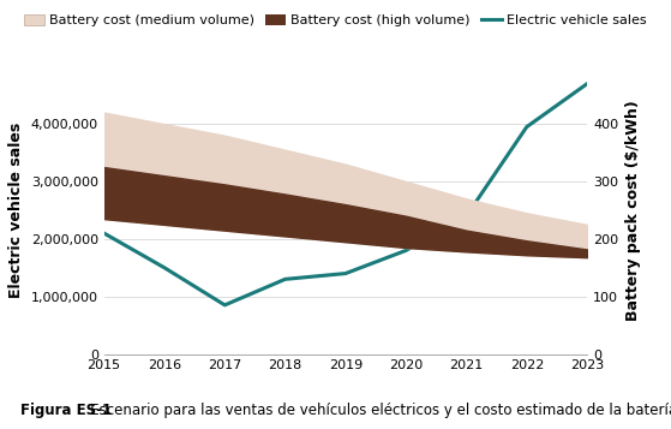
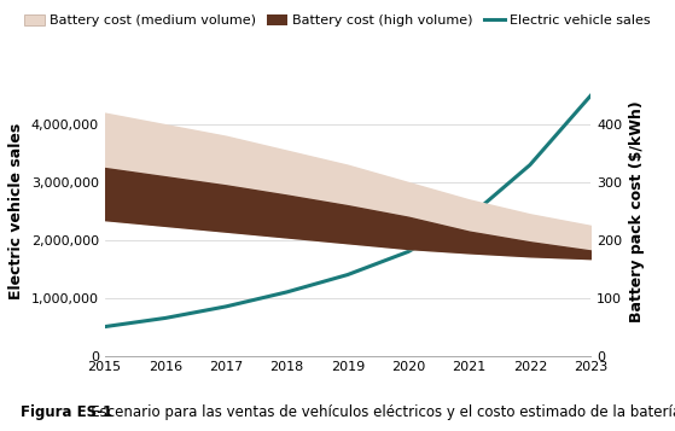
Electric vehicle sales/2015: 2,100,000 -> 500,000
Electric vehicle sales/2016: 1,500,000 -> 650,000
Electric vehicle sales/2018: 1,300,000 -> 1,100,000
Electric vehicle sales/2022: 3,950,000 -> 3,300,000
Electric vehicle sales/2023: 4,700,000 -> 4,500,000
